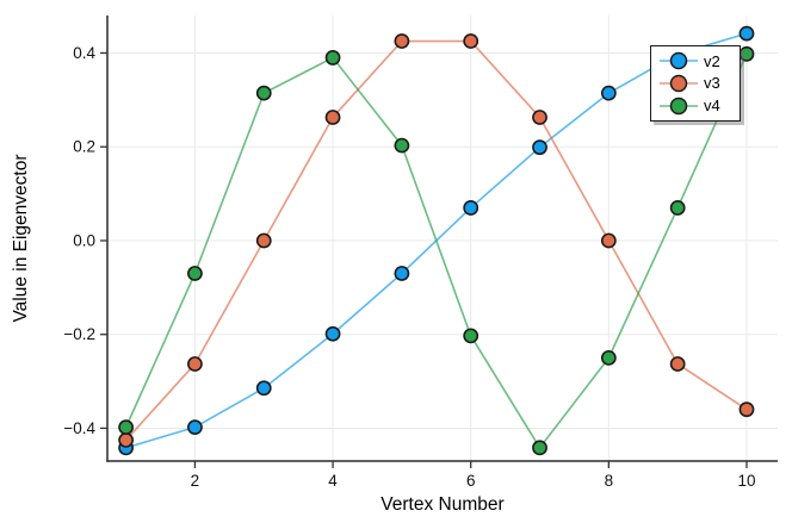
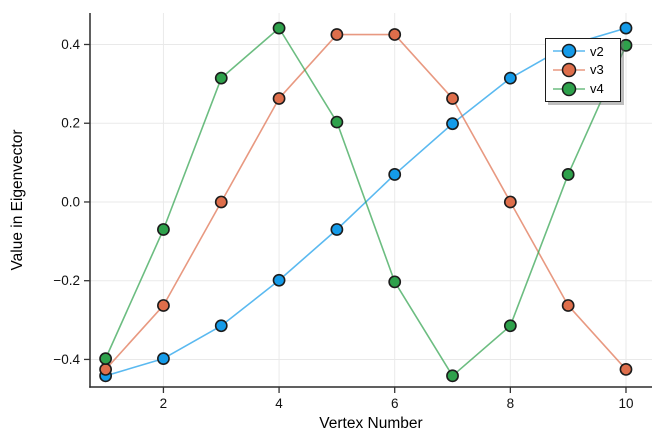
v4/4: 0.39 -> 0.44
v4/8: -0.25 -> -0.31
v3/10: -0.36 -> -0.43
